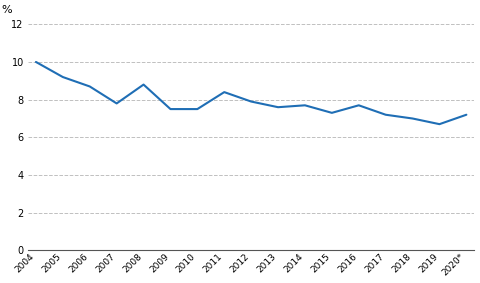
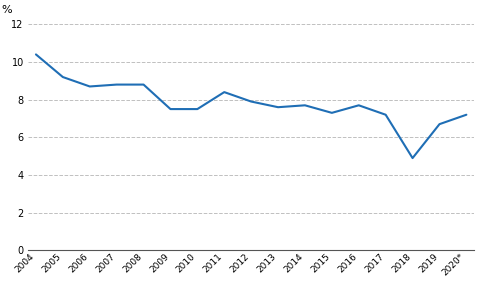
2004: 10.0 -> 10.4
2007: 7.8 -> 8.8
2018: 7.0 -> 4.9
